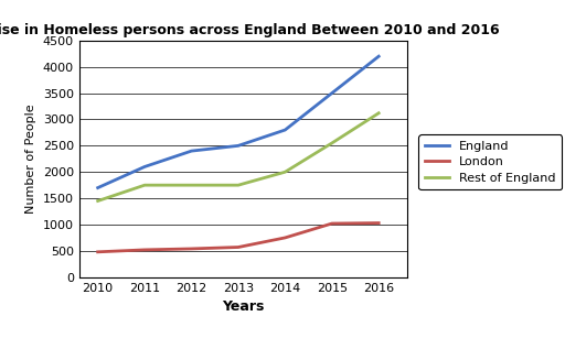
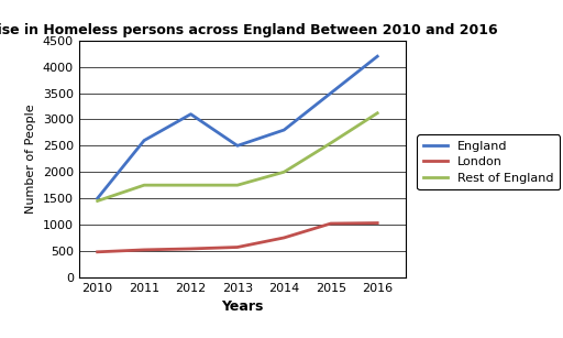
England/2010: 1700 -> 1500
England/2011: 2100 -> 2600
England/2012: 2400 -> 3100
